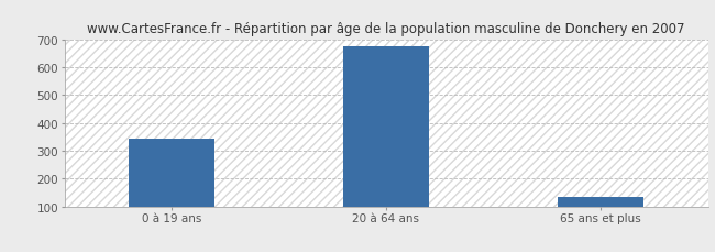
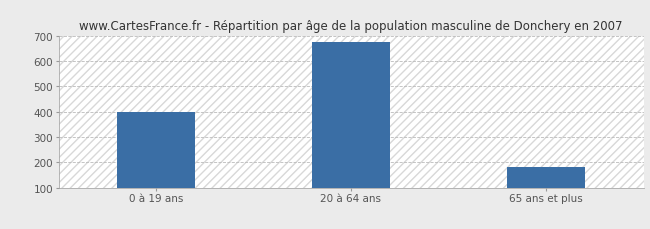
0 à 19 ans: 344 -> 400
65 ans et plus: 133 -> 180
